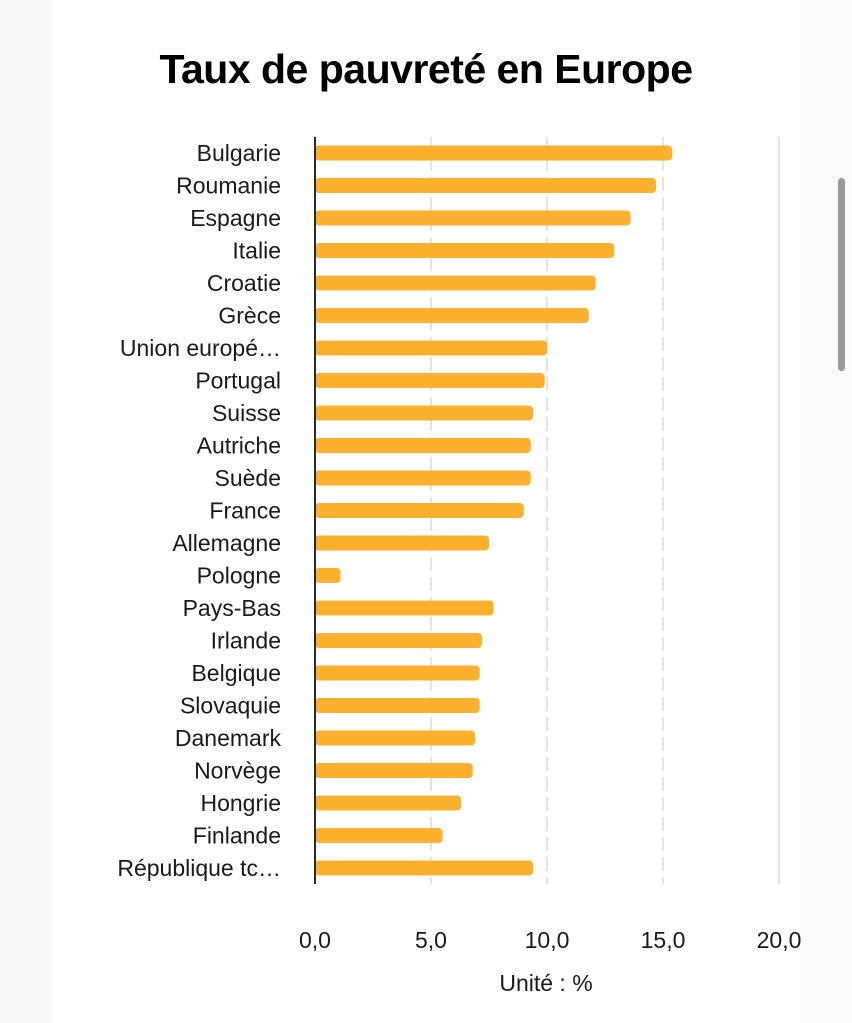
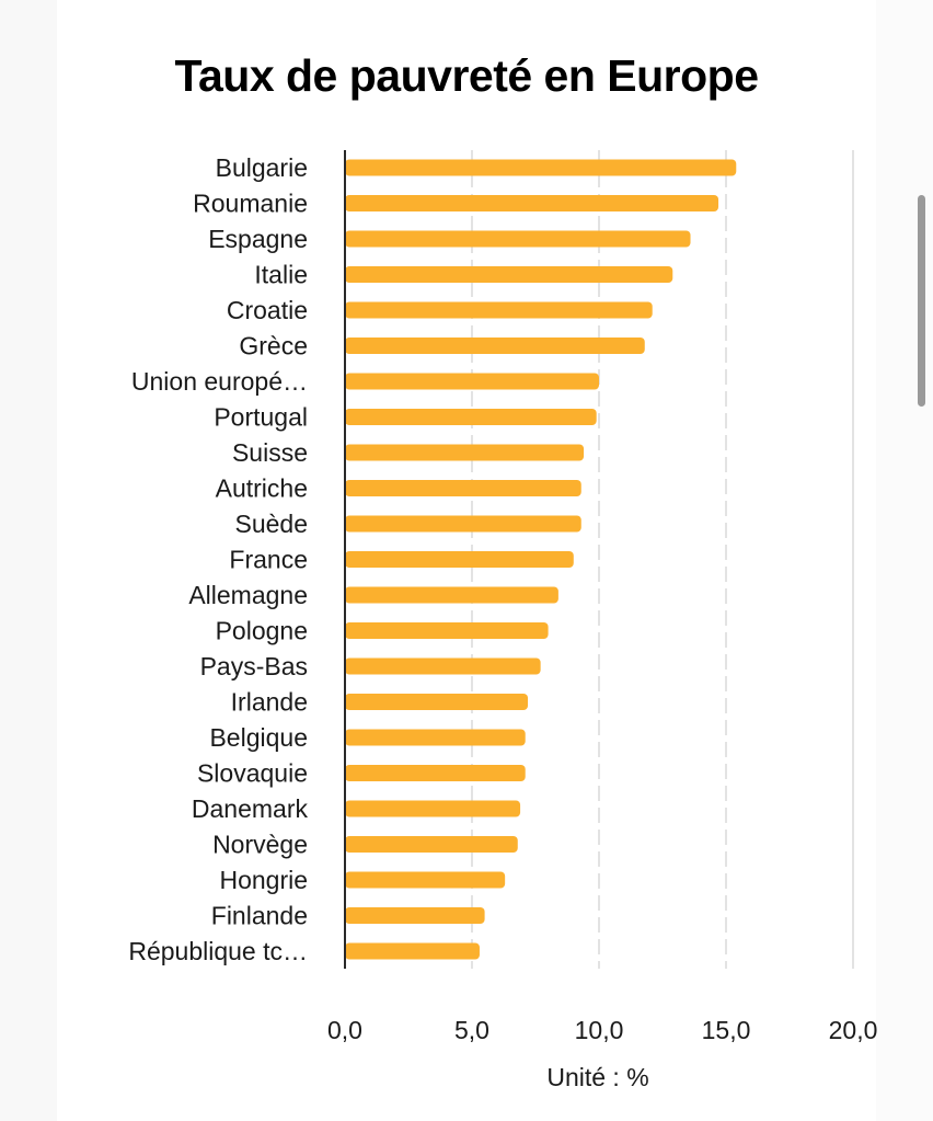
Allemagne: 7,5 -> 8,4
Pologne: 1,1 -> 8,0
République tc…: 9,4 -> 5,3
